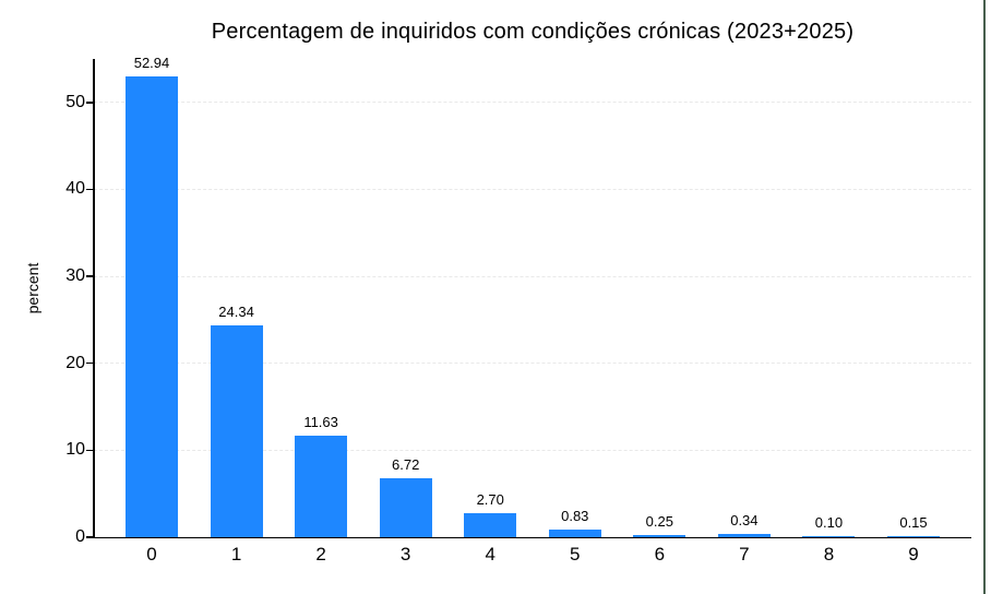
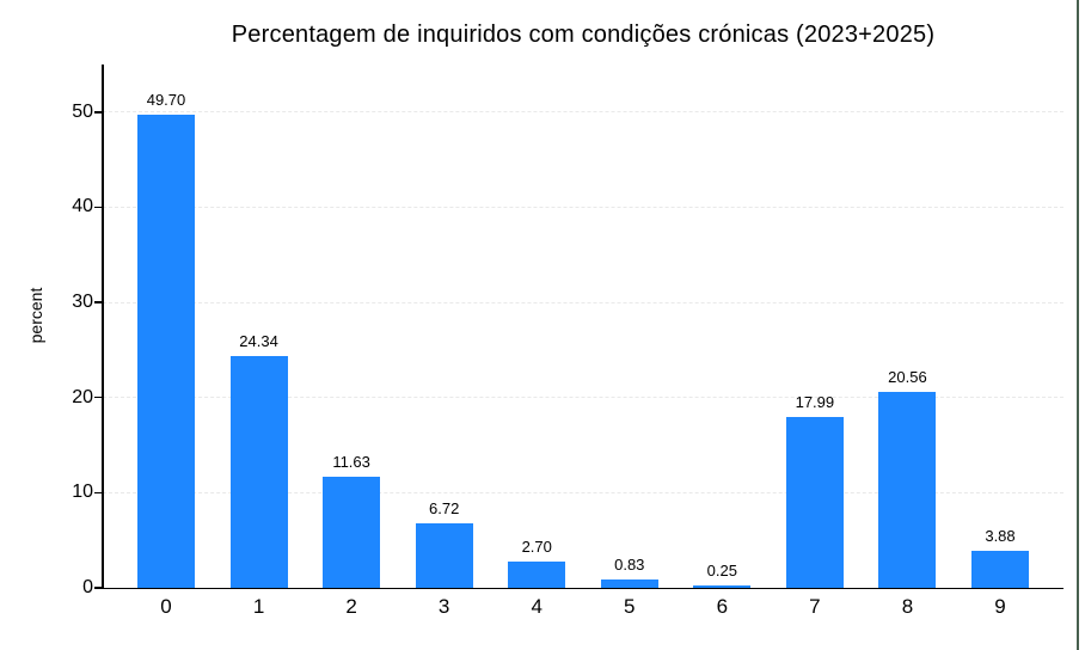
0: 52.94 -> 49.70
7: 0.34 -> 17.99
8: 0.10 -> 20.56
9: 0.15 -> 3.88
